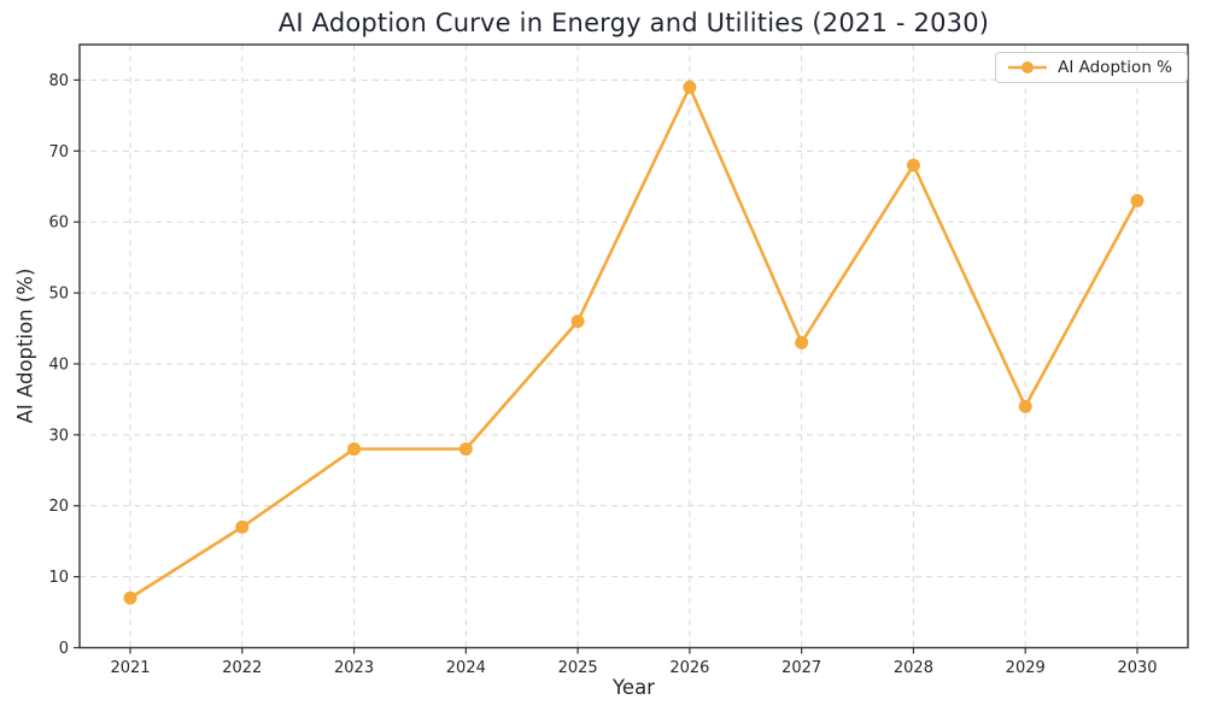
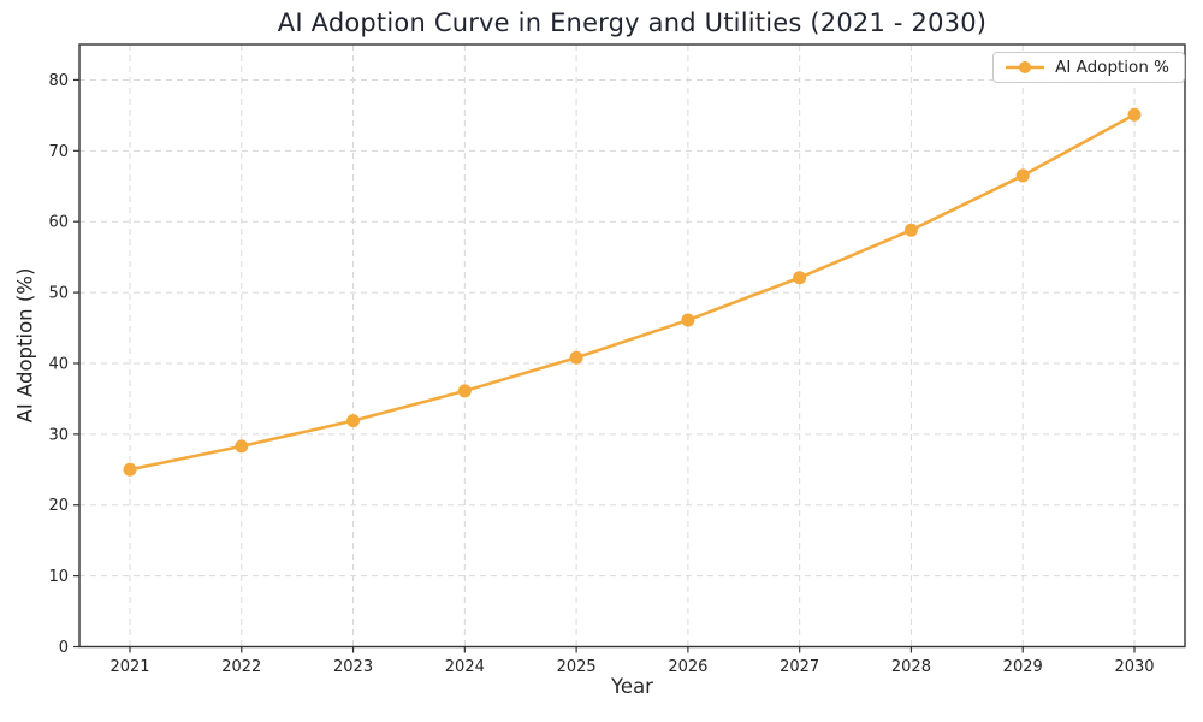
2021: 7 -> 25
2022: 17 -> 28
2023: 28 -> 32
2024: 28 -> 36
2025: 46 -> 41
2026: 79 -> 46
2027: 43 -> 52
2028: 68 -> 59
2029: 34 -> 66
2030: 63 -> 75
